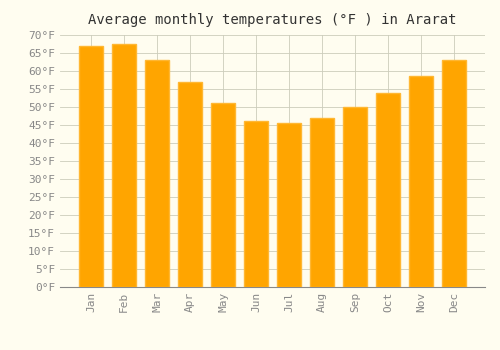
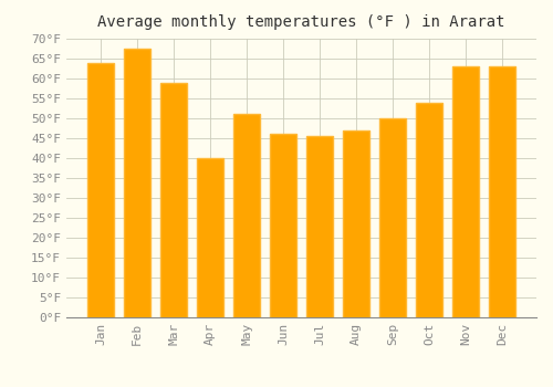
Jan: 67.0°F -> 64.0°F
Mar: 63.0°F -> 59.0°F
Apr: 57.0°F -> 40.0°F
Nov: 58.5°F -> 63.0°F
